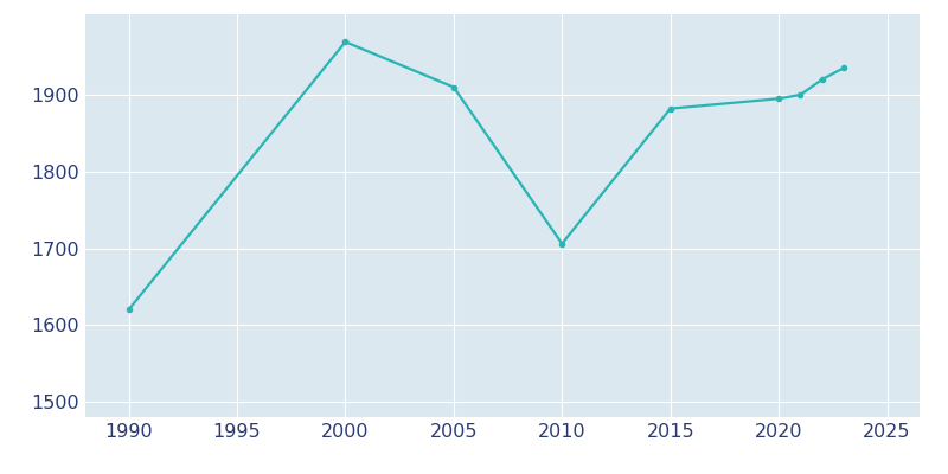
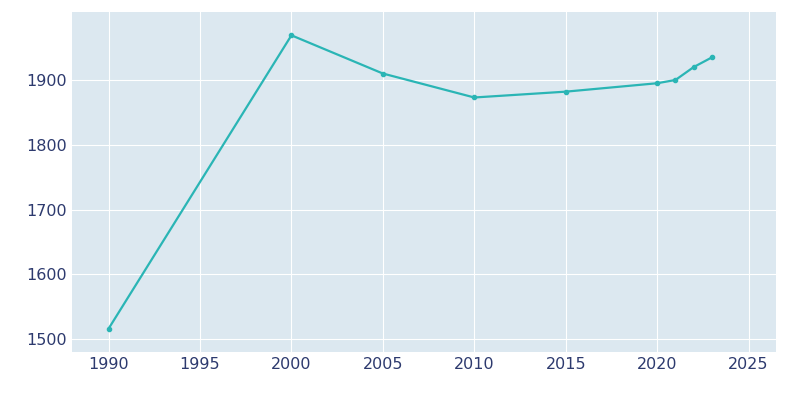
1990: 1620 -> 1516
2010: 1706 -> 1873
